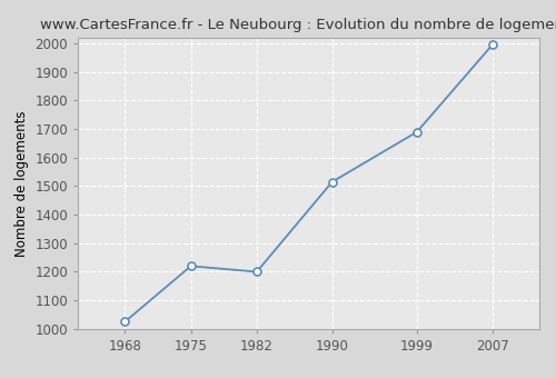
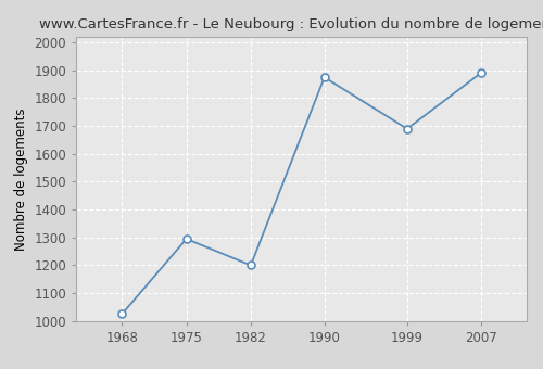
1975: 1220 -> 1295
1990: 1515 -> 1875
2007: 1995 -> 1890
